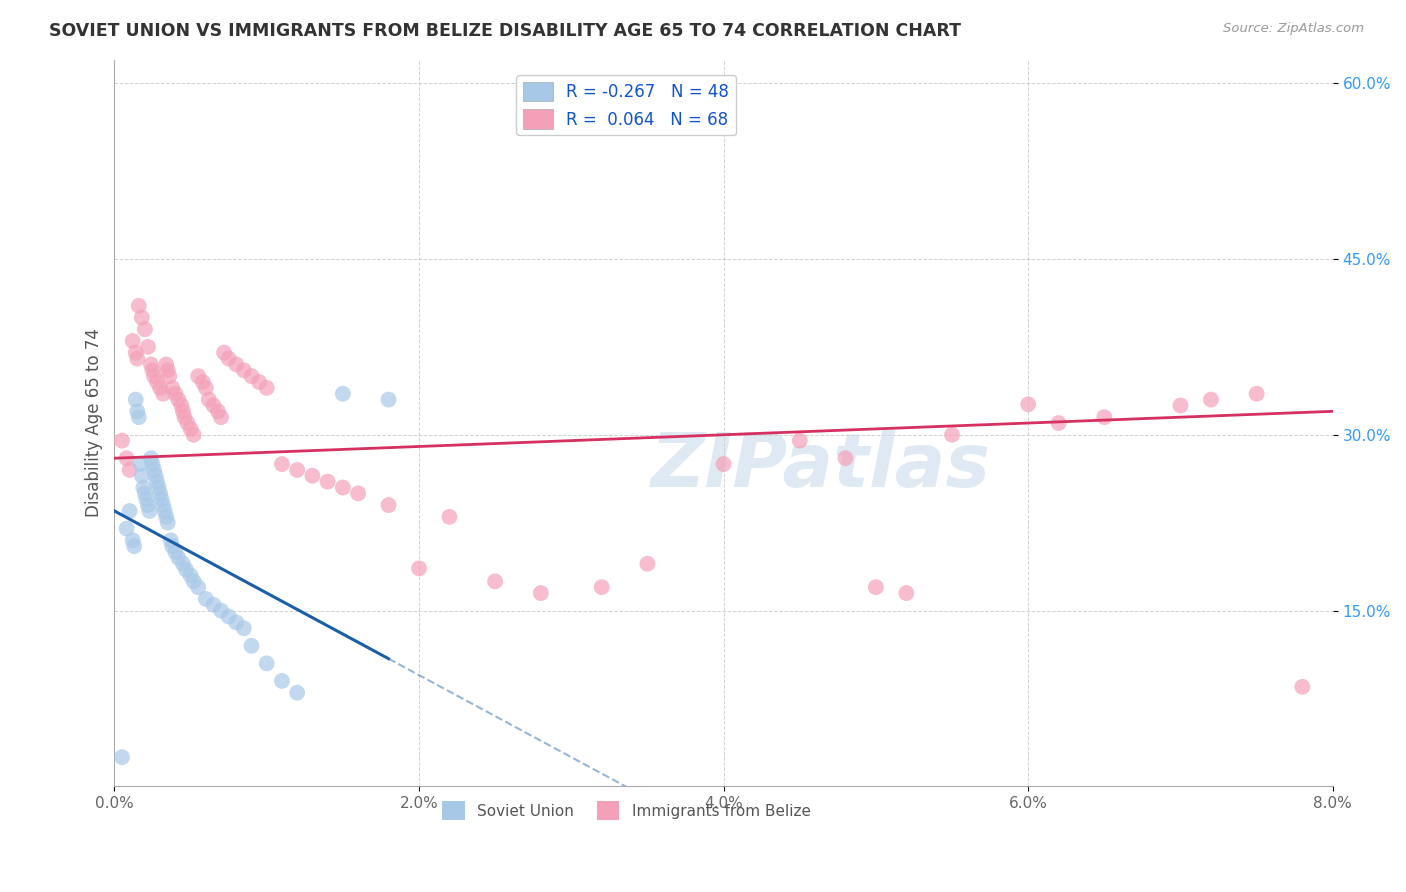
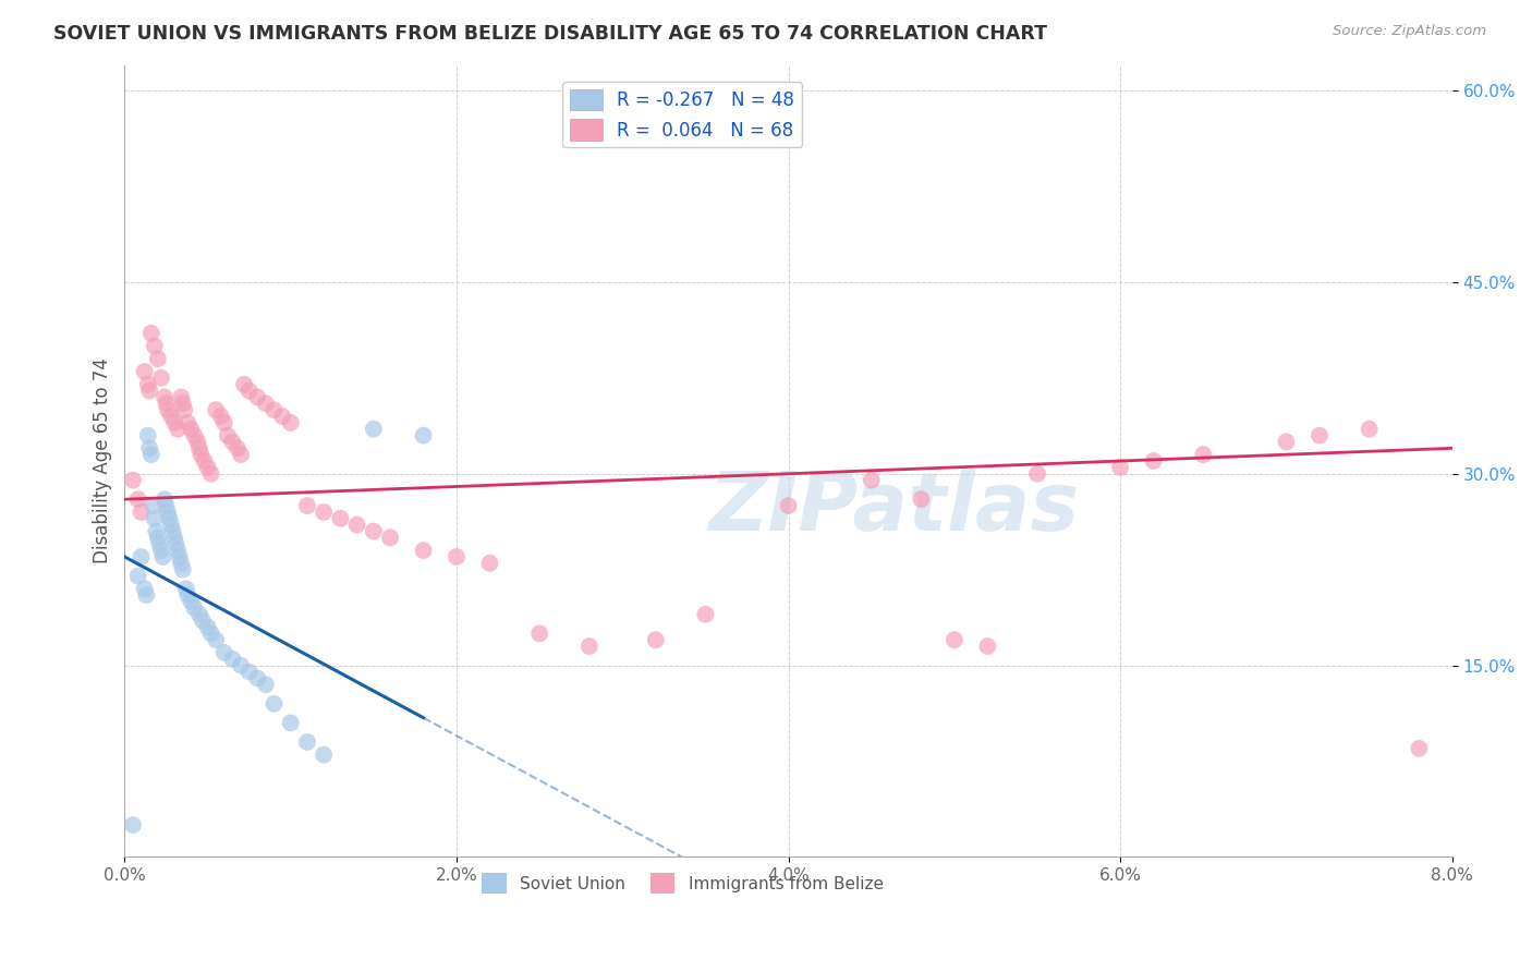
Immigrants from Belize/2.0%: 18.6% -> 23.5%
Immigrants from Belize/6.0%: 32.6% -> 30.5%
